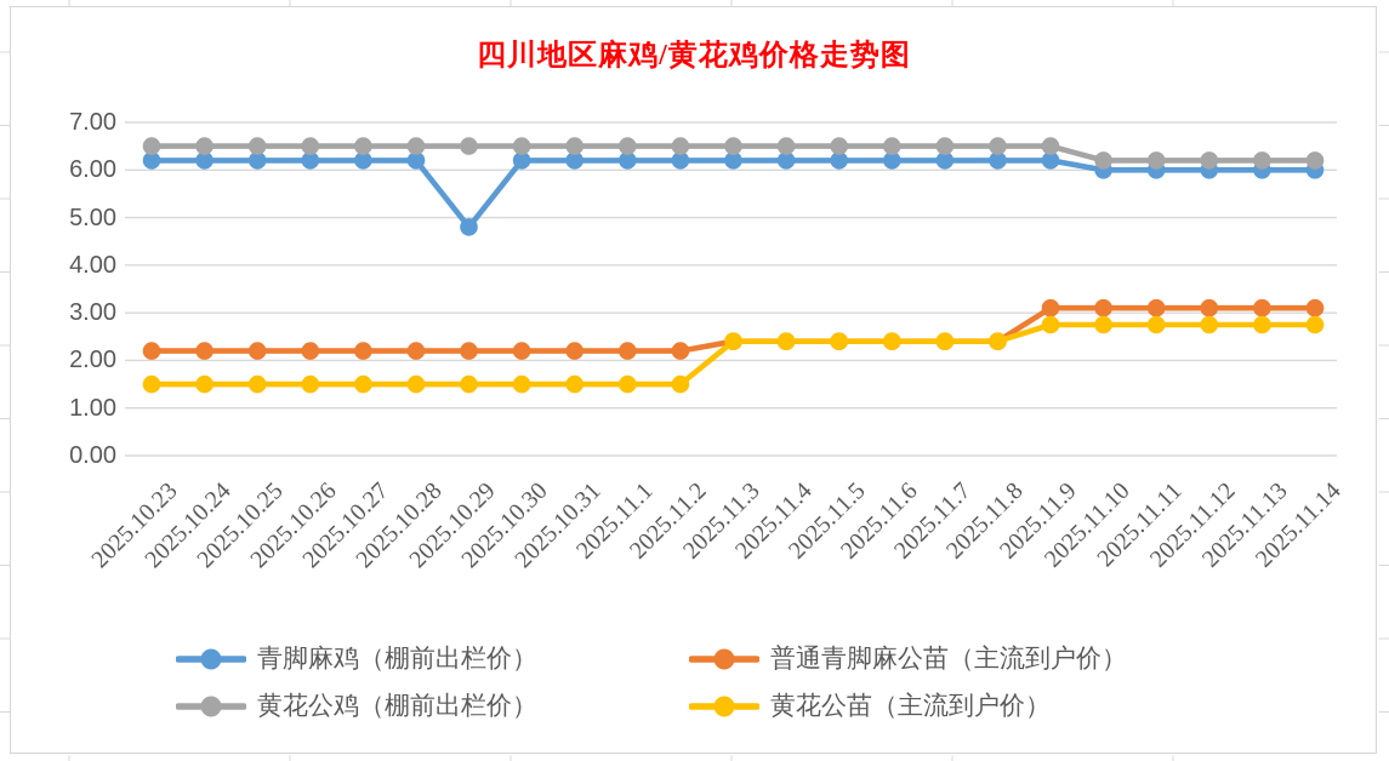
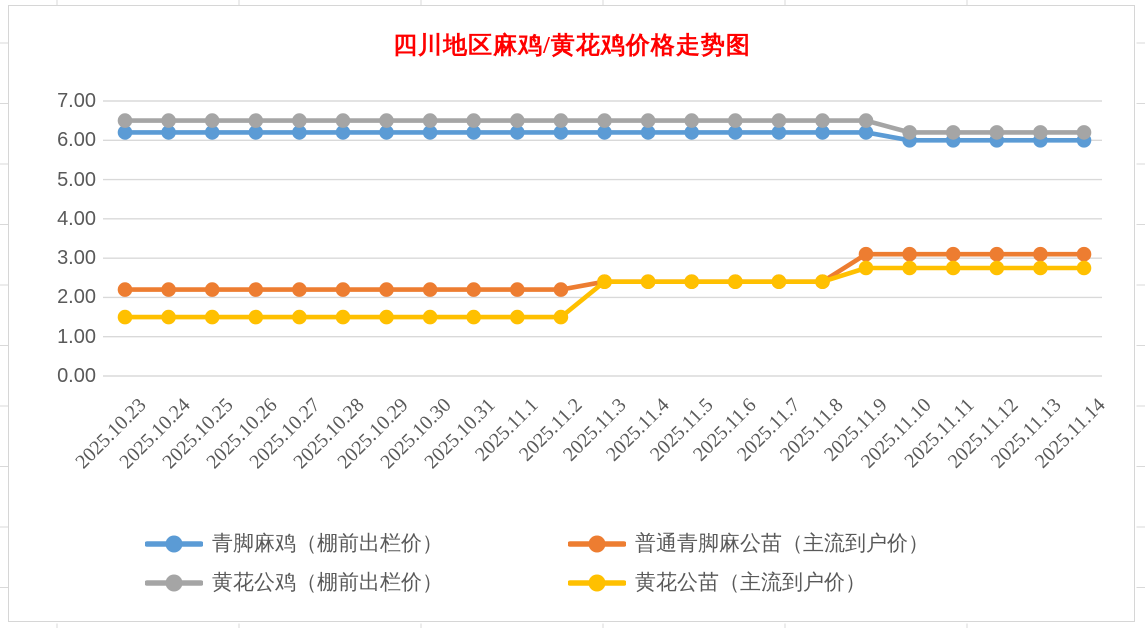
青脚麻鸡（棚前出栏价）/2025.10.29: 4.8 -> 6.2
